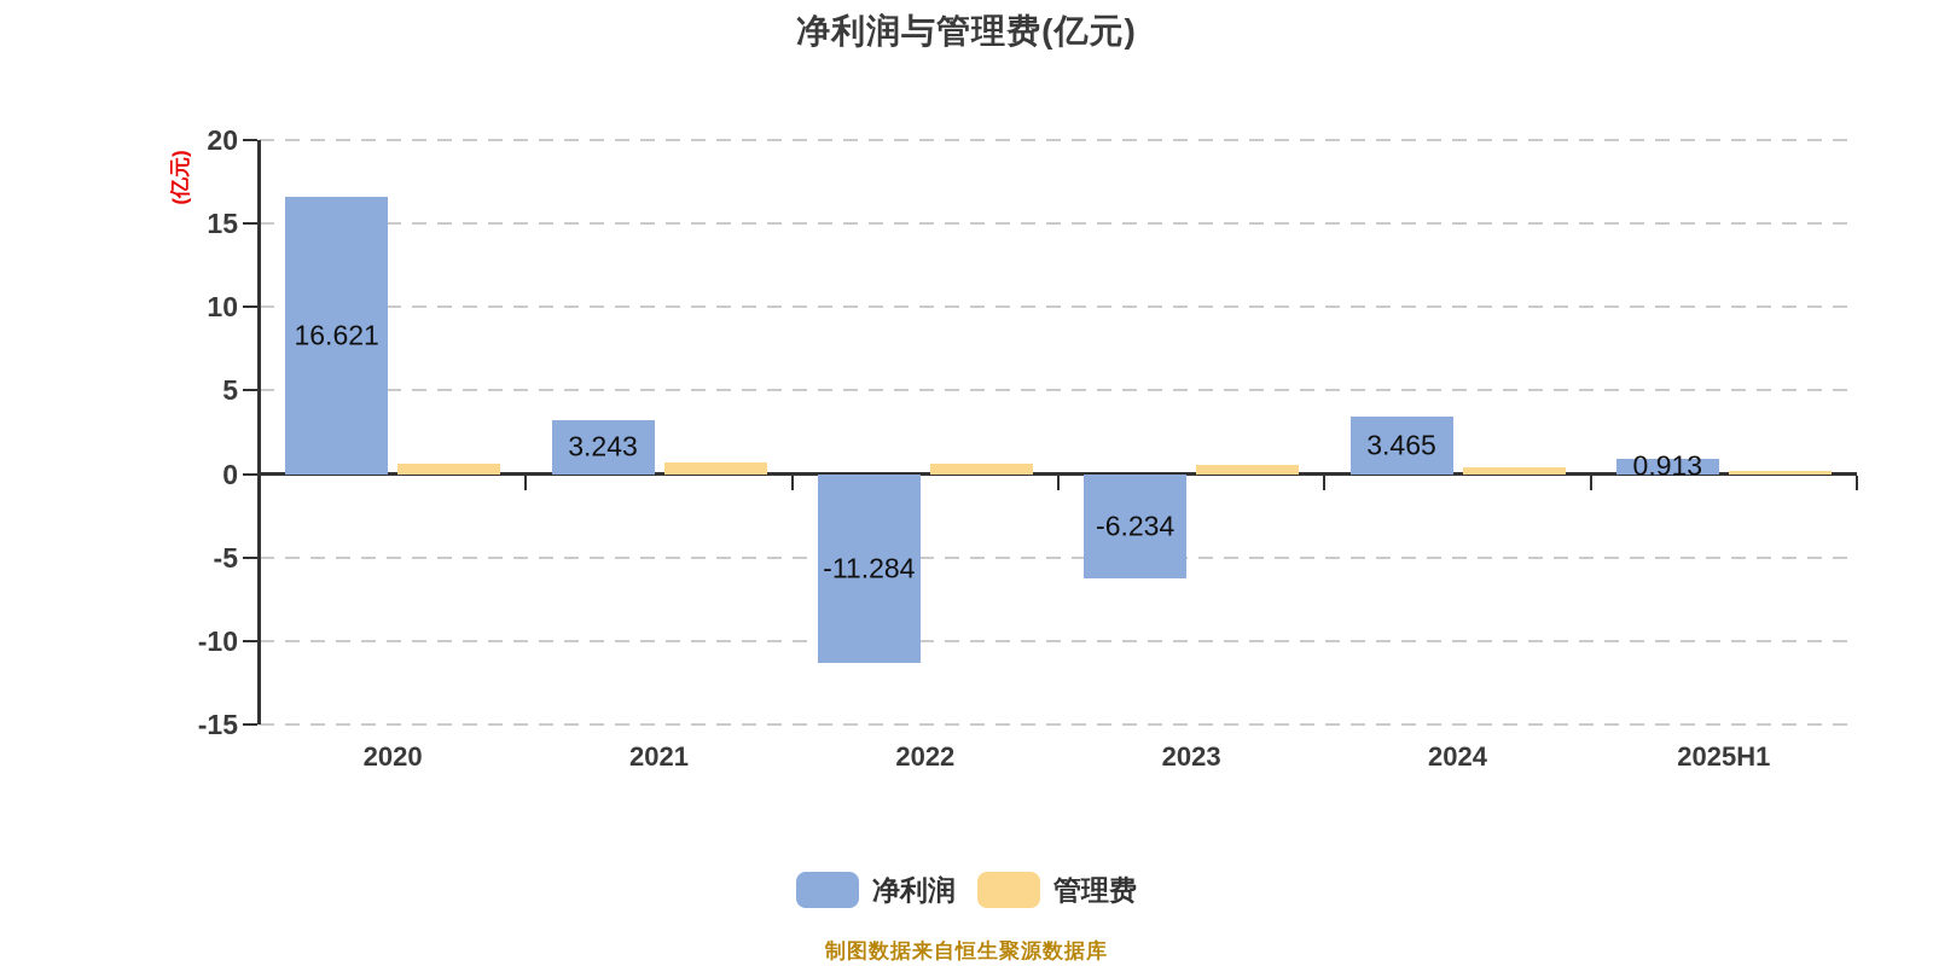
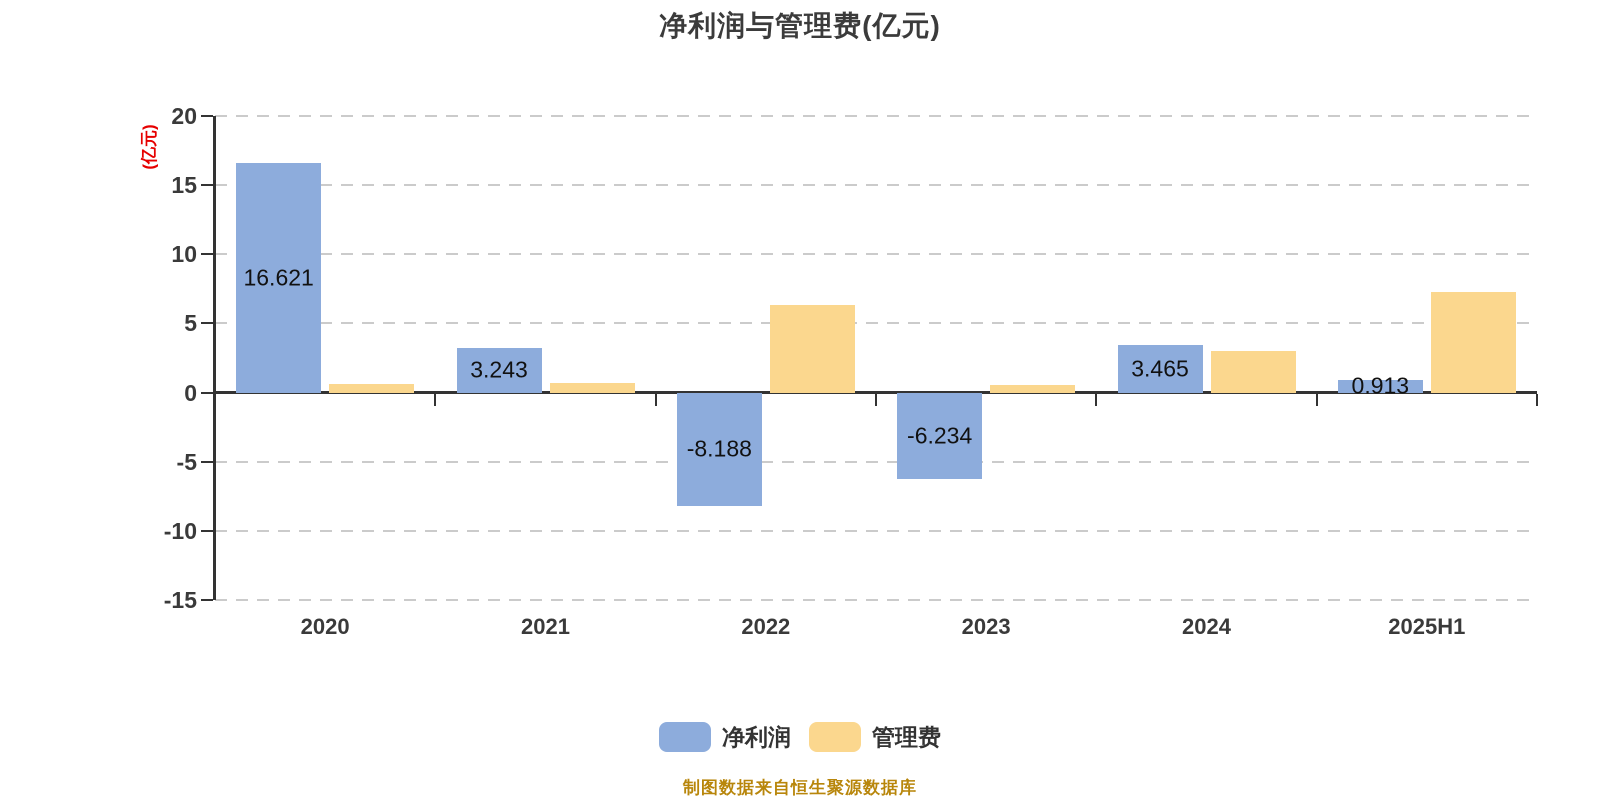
净利润/2022: -11.284 -> -8.188
管理费/2022: 0.7 -> 6.3
管理费/2024: 0.4 -> 3.0
管理费/2025H1: 0.2 -> 7.3
